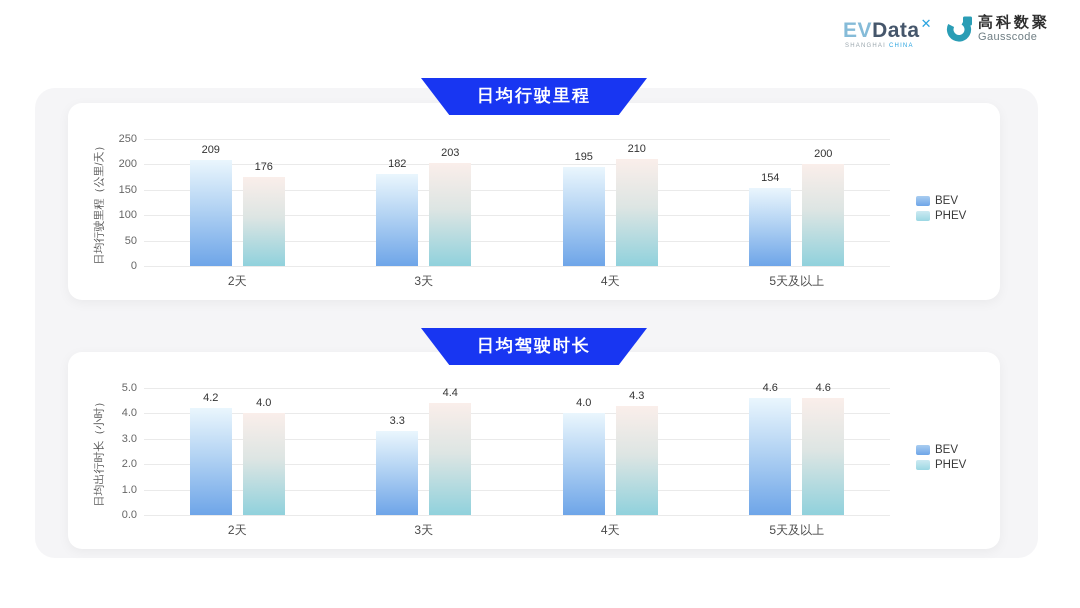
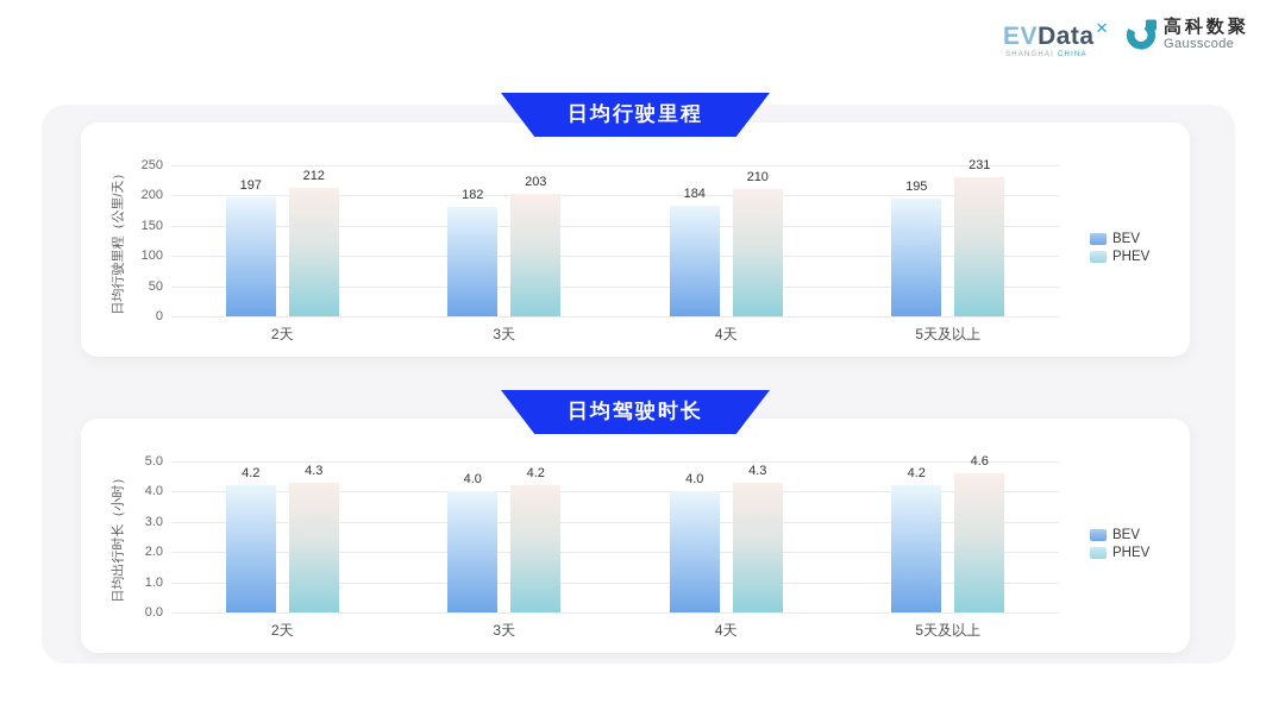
日均行驶里程/BEV/2天: 209 -> 197
日均行驶里程/PHEV/2天: 176 -> 212
日均行驶里程/BEV/4天: 195 -> 184
日均行驶里程/BEV/5天及以上: 154 -> 195
日均行驶里程/PHEV/5天及以上: 200 -> 231
日均驾驶时长/PHEV/2天: 4.0 -> 4.3
日均驾驶时长/BEV/3天: 3.3 -> 4.0
日均驾驶时长/PHEV/3天: 4.4 -> 4.2
日均驾驶时长/BEV/5天及以上: 4.6 -> 4.2
